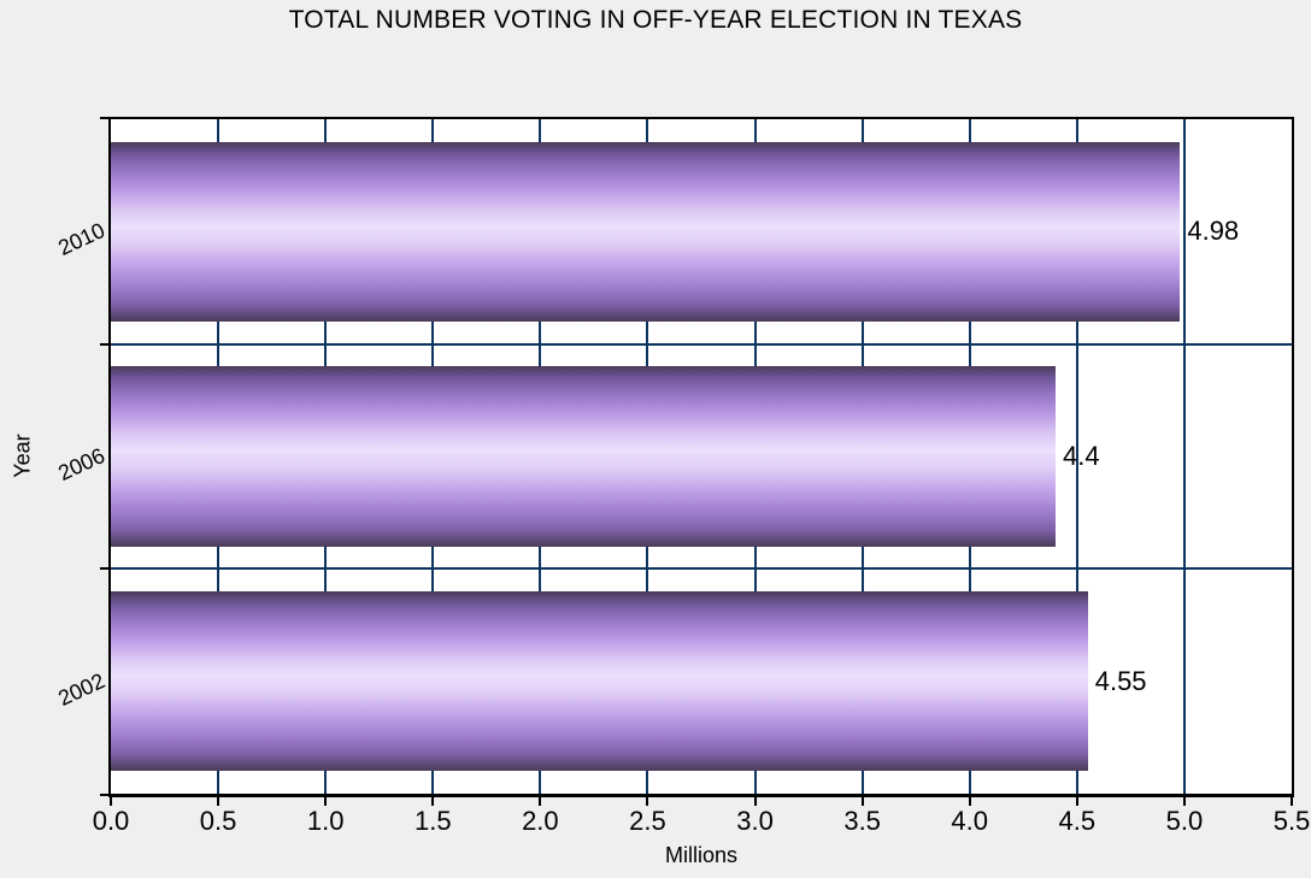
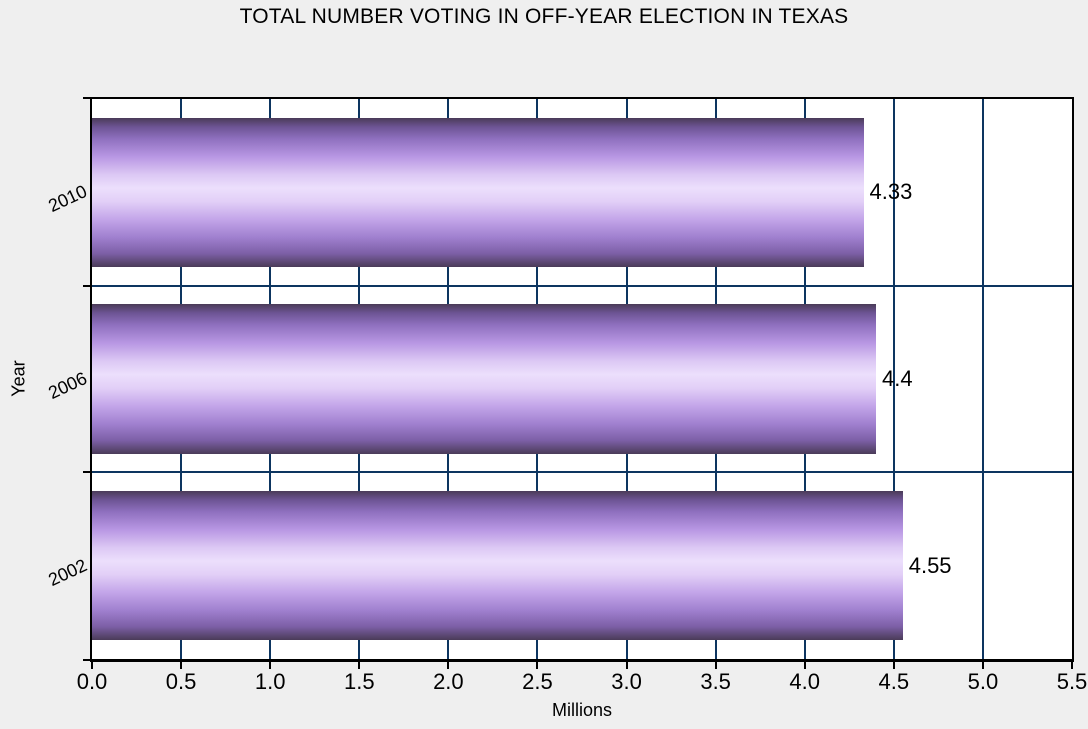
2010: 4.98 -> 4.33
